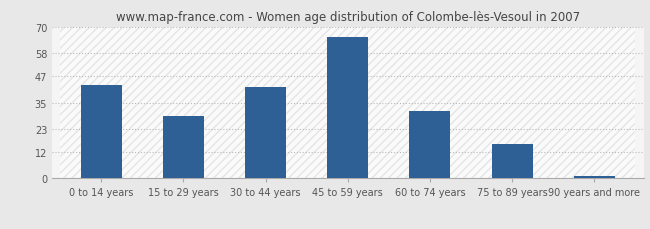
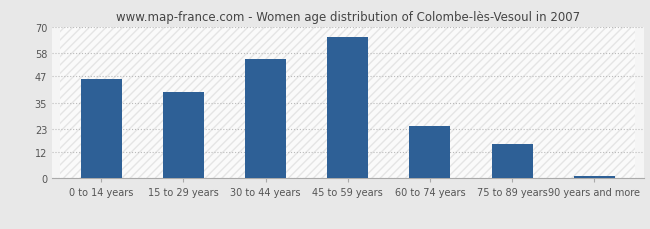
0 to 14 years: 43 -> 46
15 to 29 years: 29 -> 40
30 to 44 years: 42 -> 55
60 to 74 years: 31 -> 24
